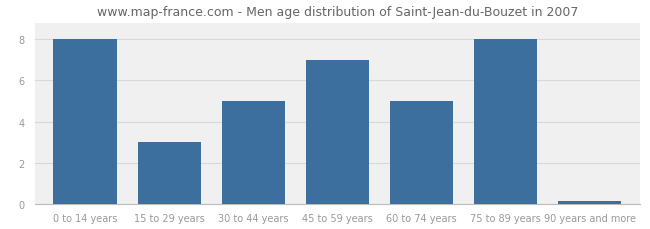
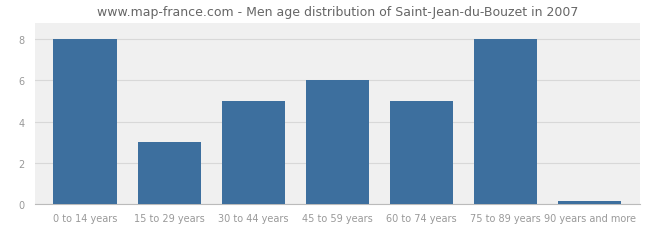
45 to 59 years: 7.00 -> 6.00
